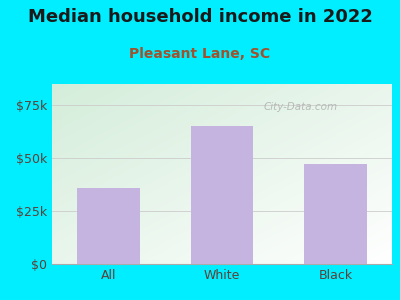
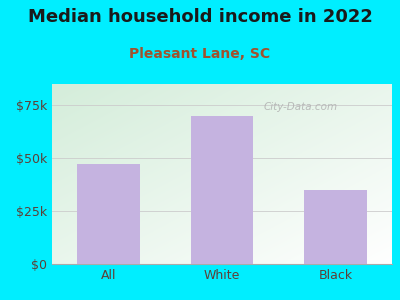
All: $36k -> $47k
White: $65k -> $70k
Black: $47k -> $35k
